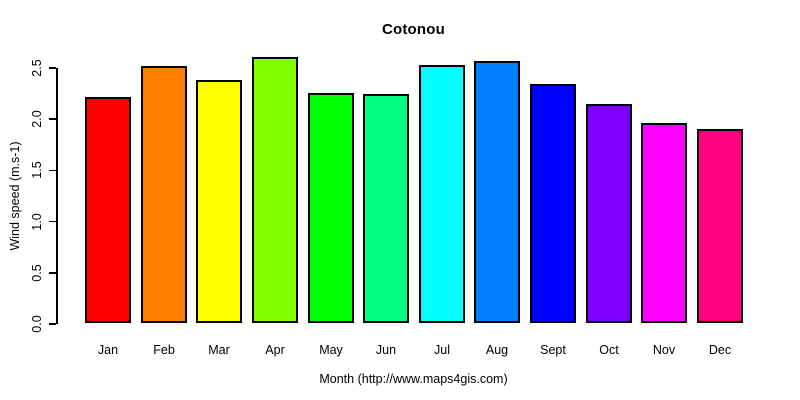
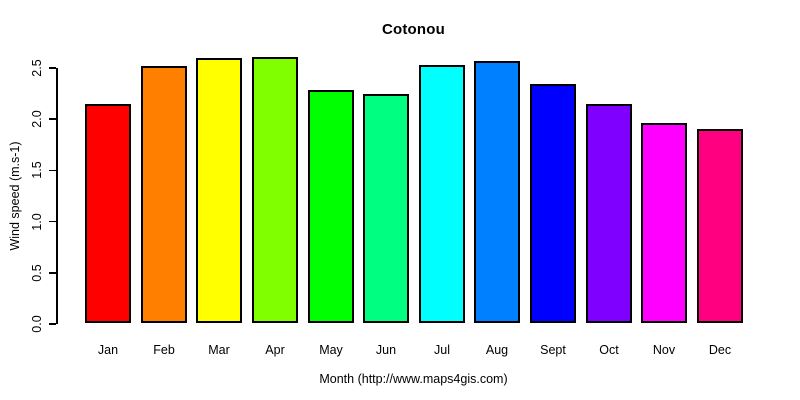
Jan: 2.21 -> 2.14
Mar: 2.37 -> 2.59
May: 2.25 -> 2.28
